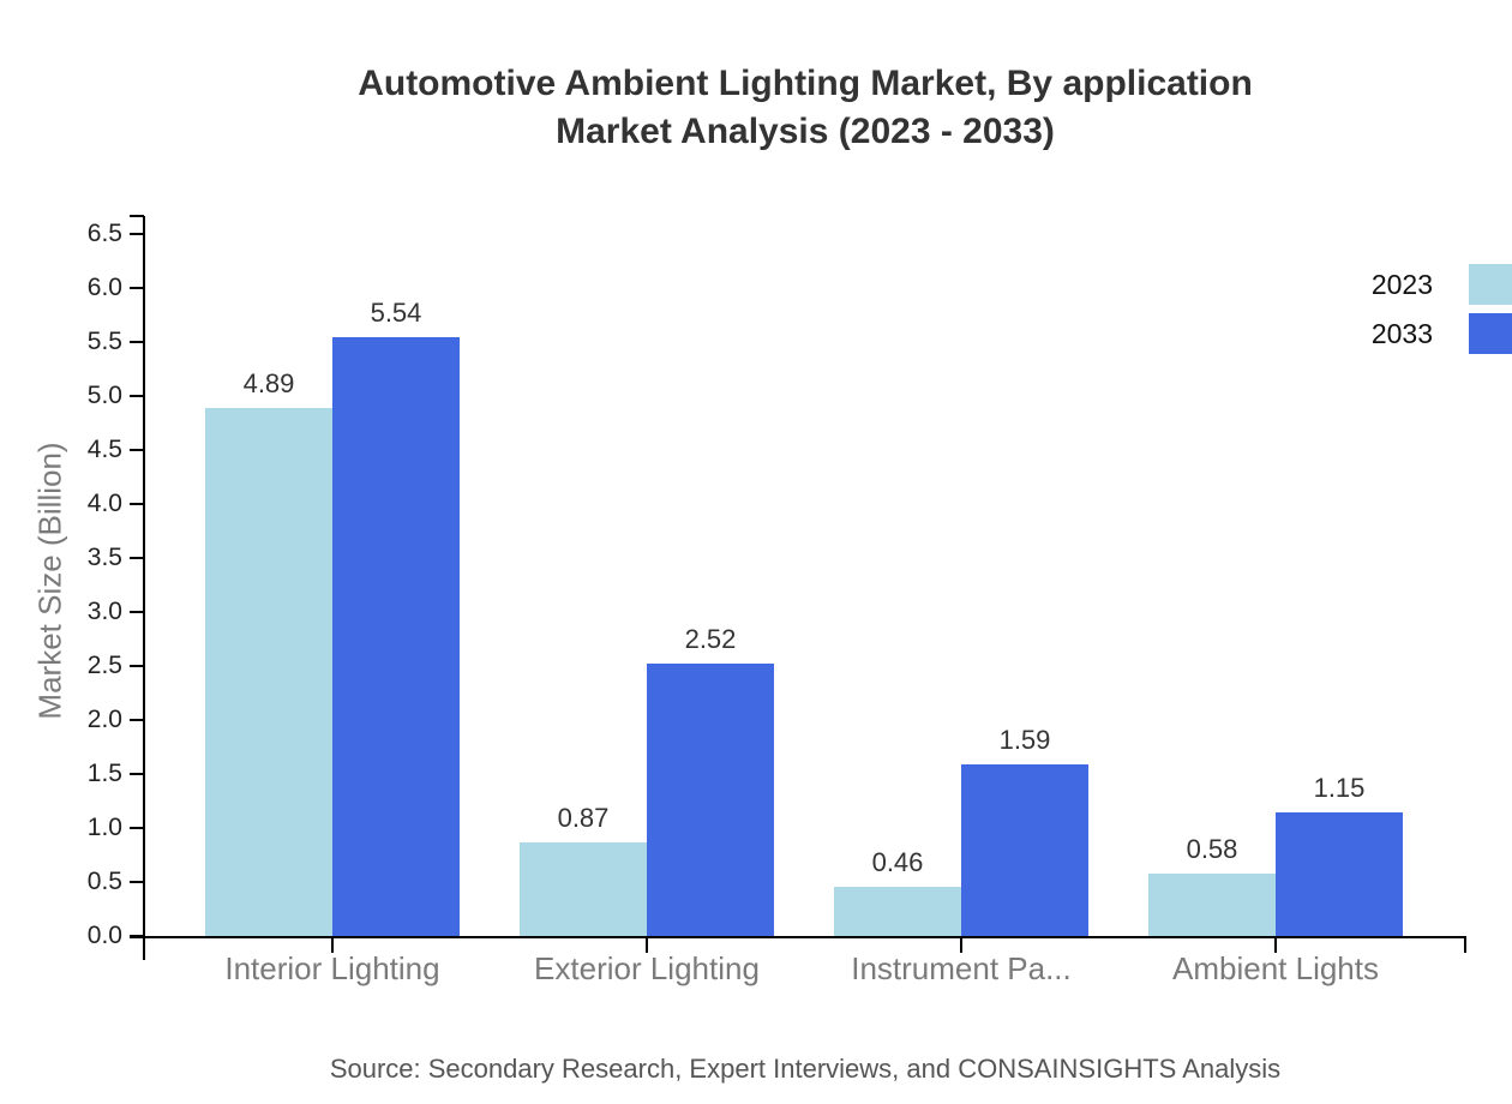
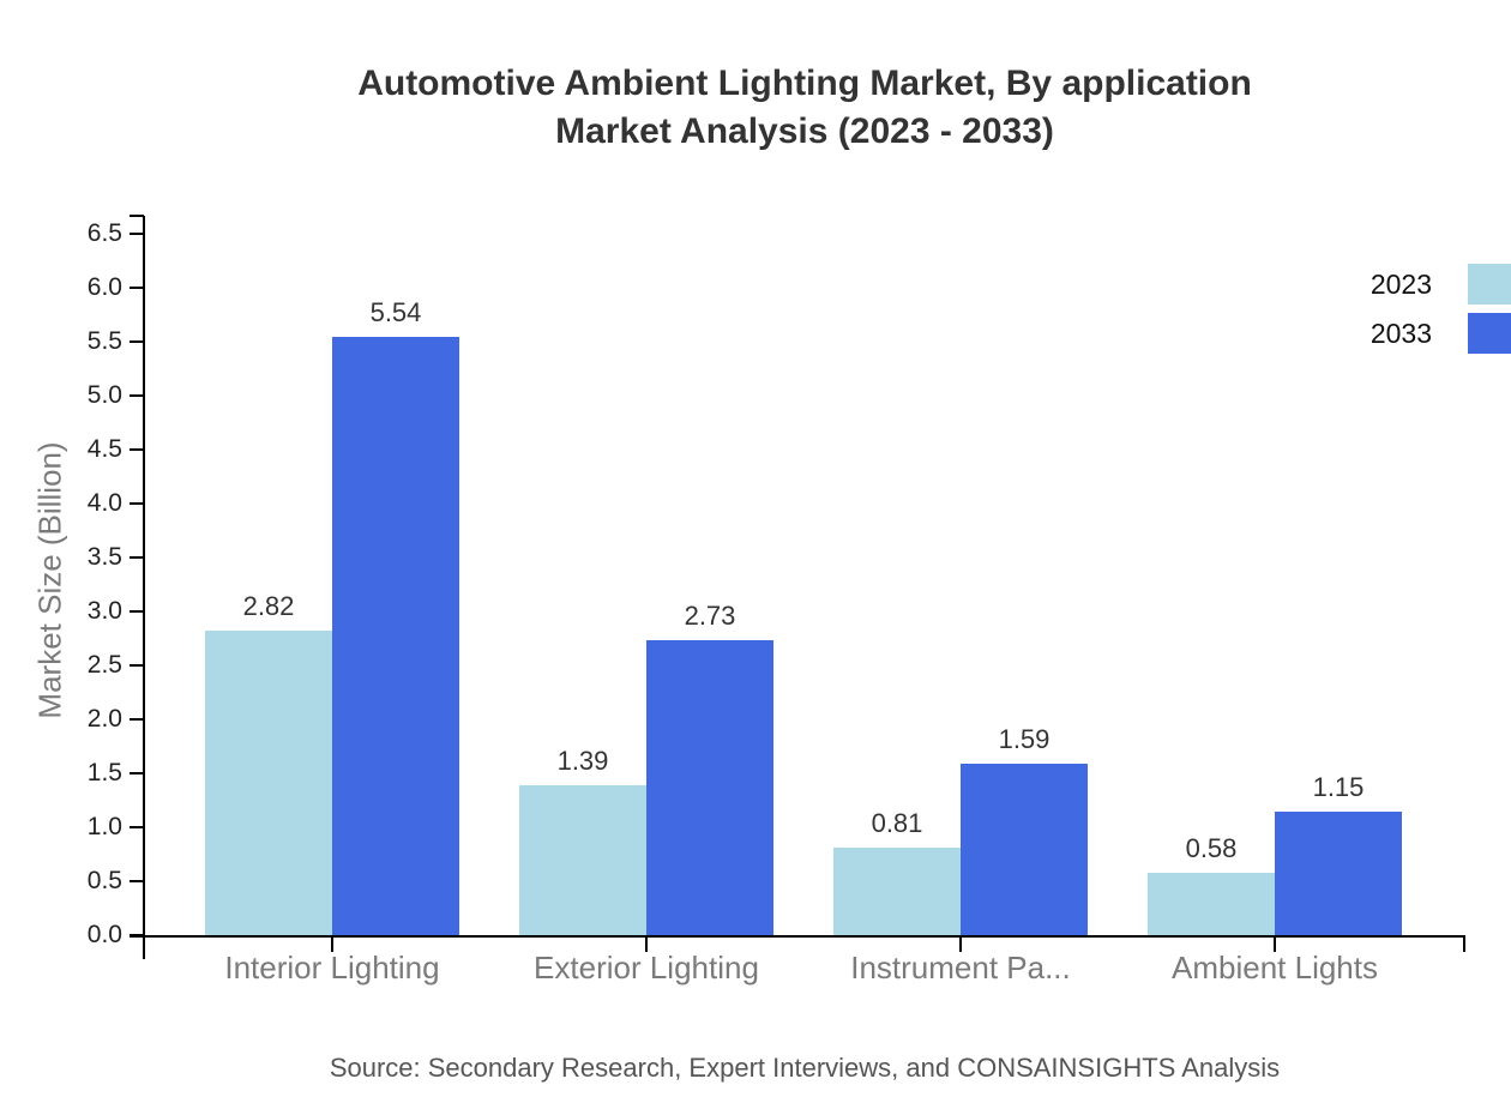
2023/Interior Lighting: 4.89 -> 2.82
2023/Exterior Lighting: 0.87 -> 1.39
2033/Exterior Lighting: 2.52 -> 2.73
2023/Instrument Pa...: 0.46 -> 0.81
